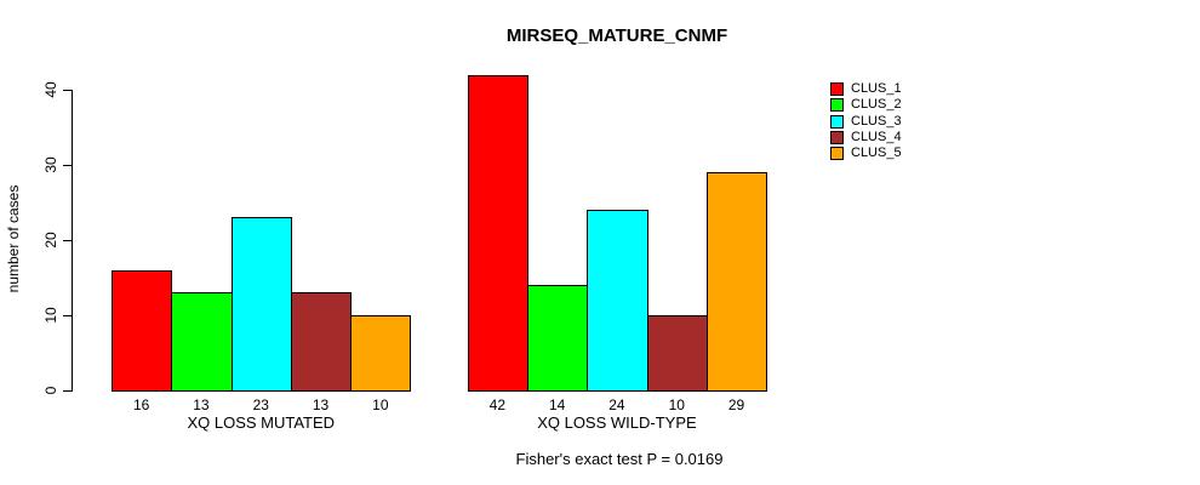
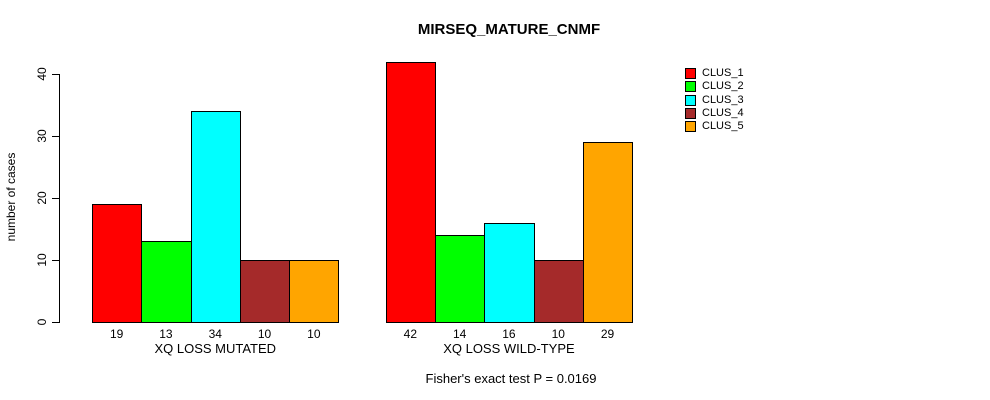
CLUS_1/XQ LOSS MUTATED: 16 -> 19
CLUS_3/XQ LOSS MUTATED: 23 -> 34
CLUS_4/XQ LOSS MUTATED: 13 -> 10
CLUS_3/XQ LOSS WILD-TYPE: 24 -> 16
